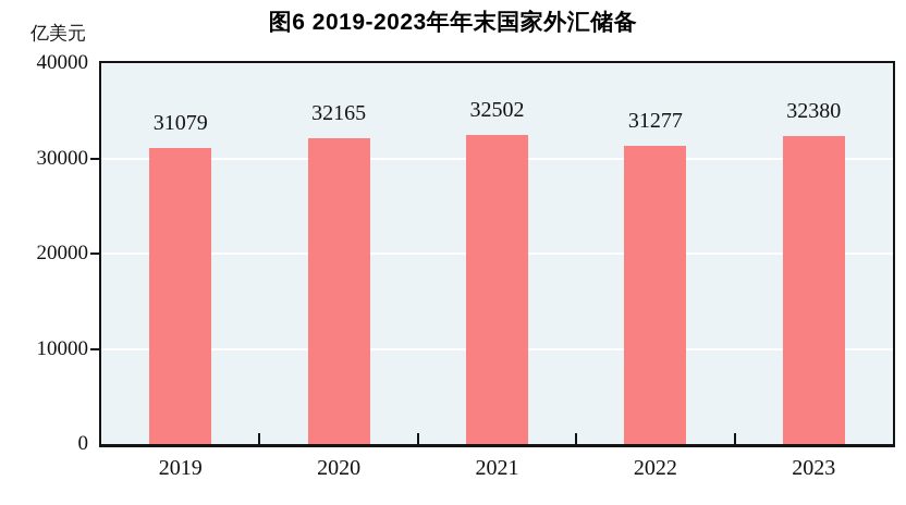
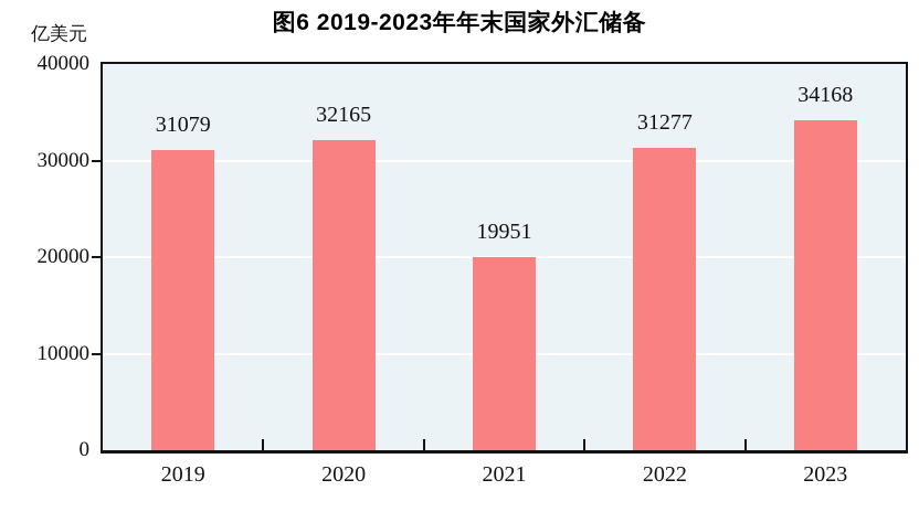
2021: 32502 -> 19951
2023: 32380 -> 34168
